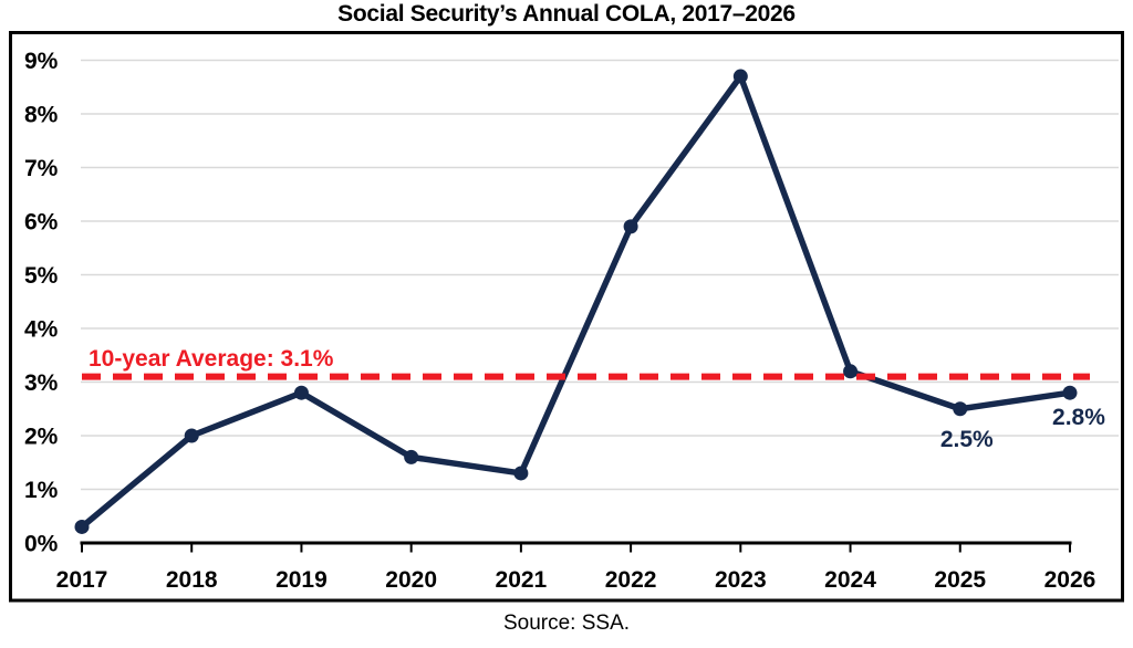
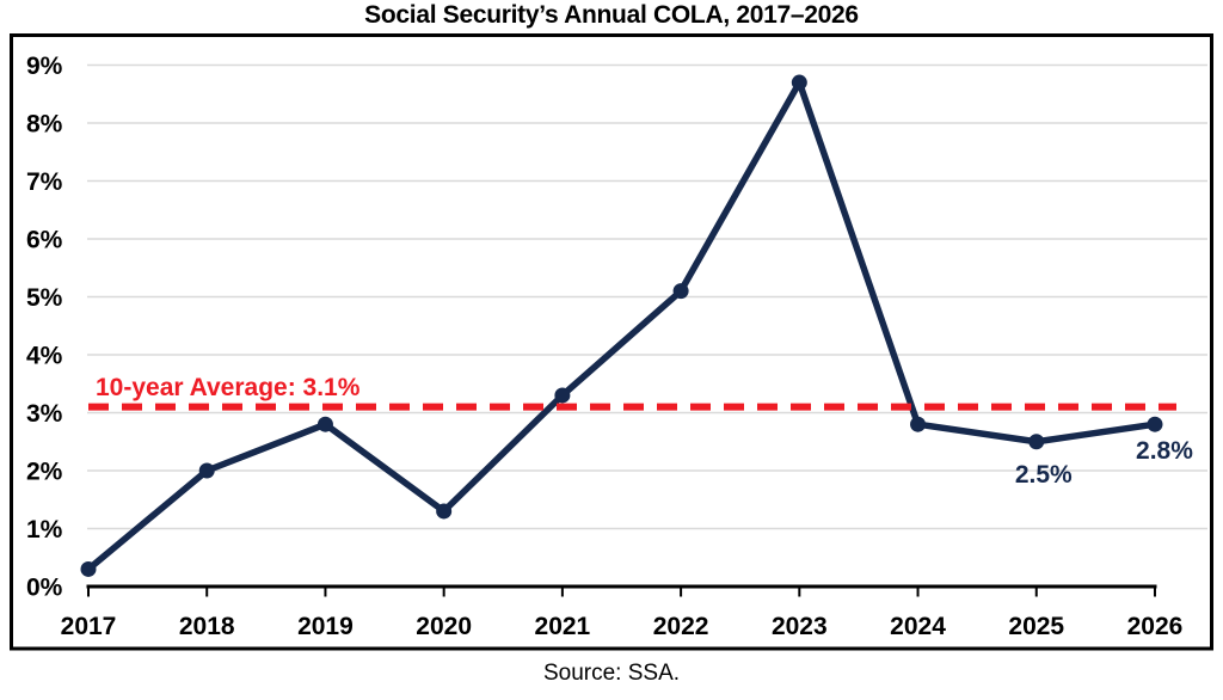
2020: 1.6% -> 1.3%
2021: 1.3% -> 3.3%
2022: 5.9% -> 5.1%
2024: 3.2% -> 2.8%
